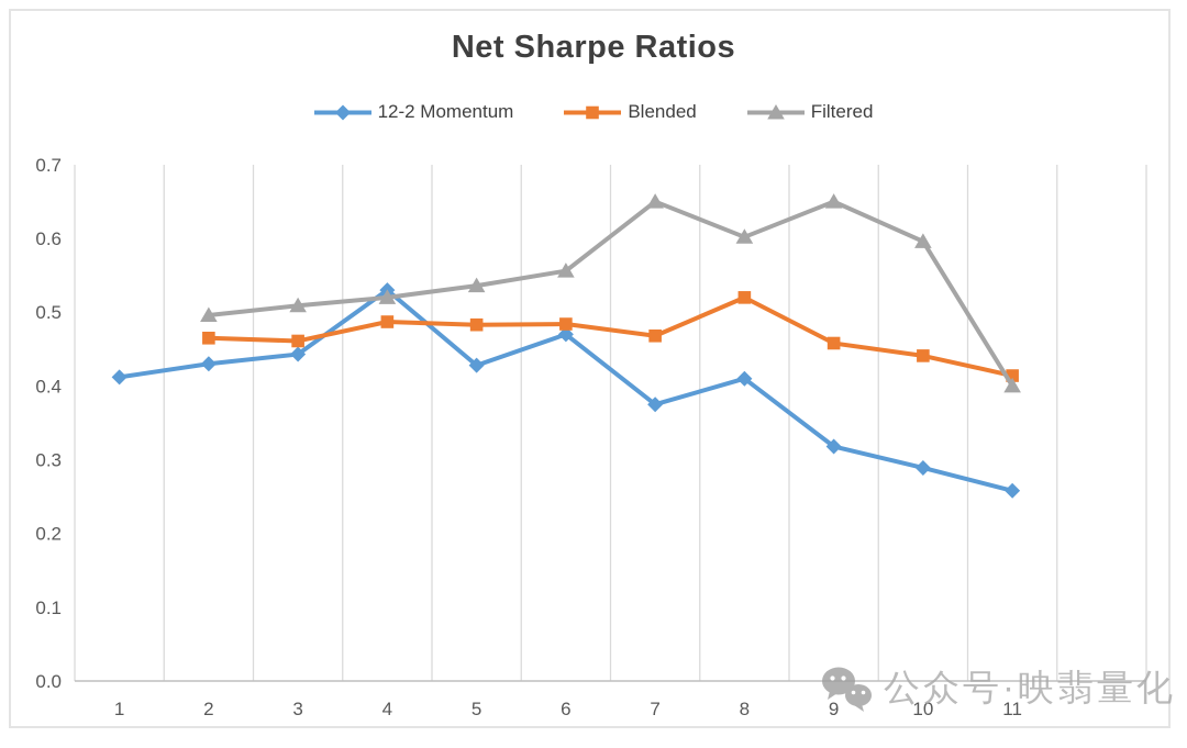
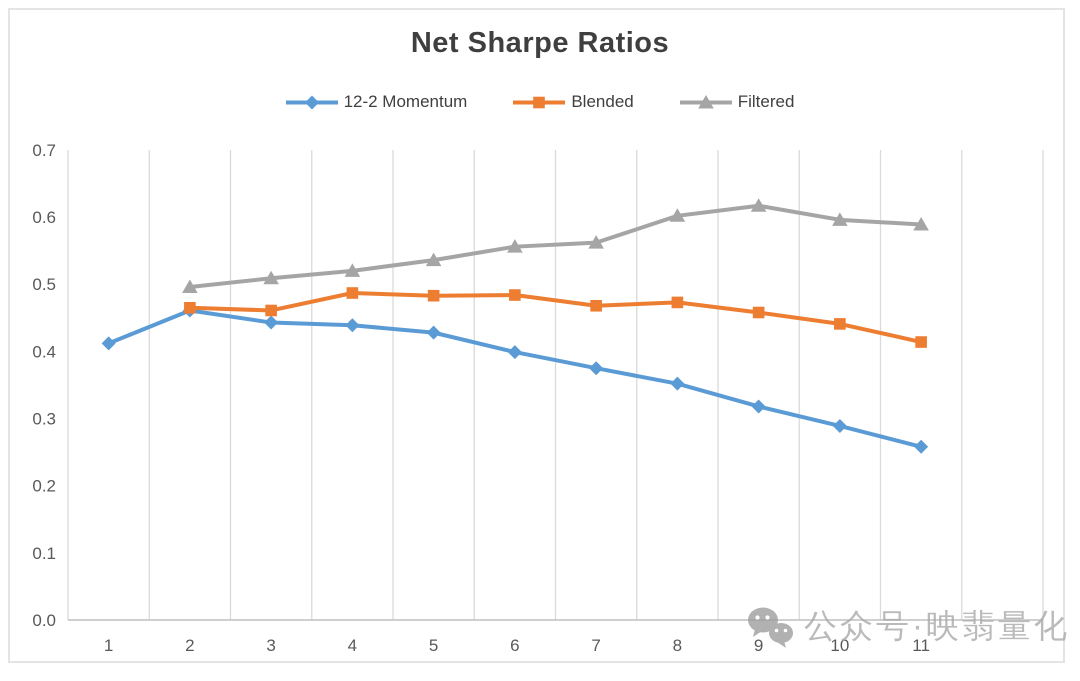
12-2 Momentum/2: 0.43 -> 0.46
12-2 Momentum/4: 0.53 -> 0.44
12-2 Momentum/6: 0.47 -> 0.40
Filtered/7: 0.65 -> 0.56
12-2 Momentum/8: 0.41 -> 0.35
Blended/8: 0.52 -> 0.47
Filtered/9: 0.65 -> 0.62
Filtered/11: 0.40 -> 0.59
